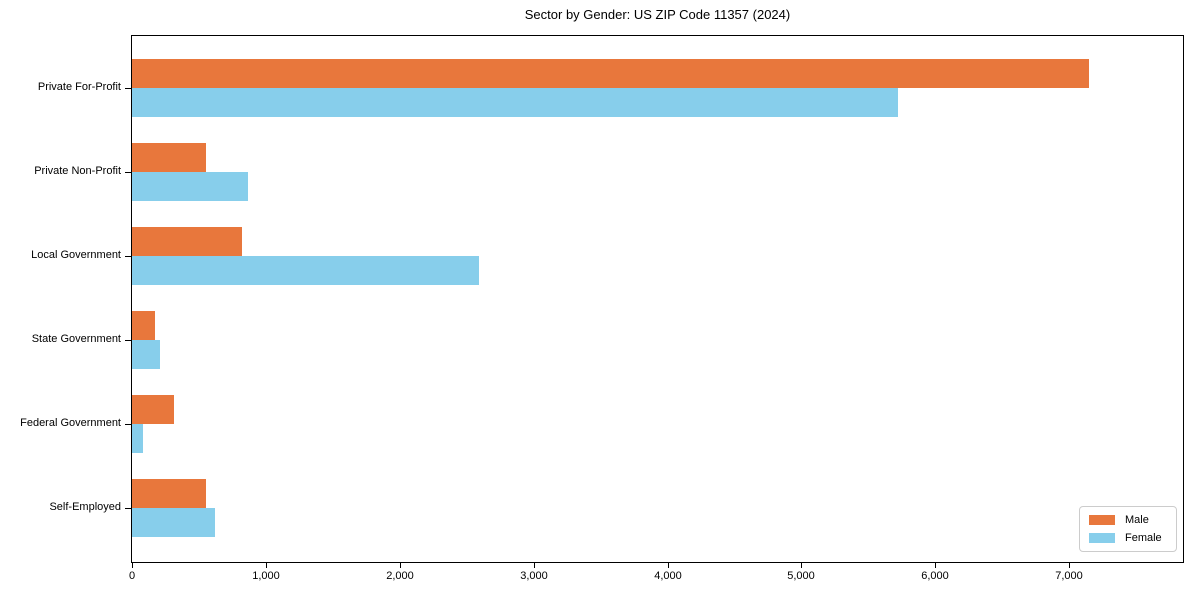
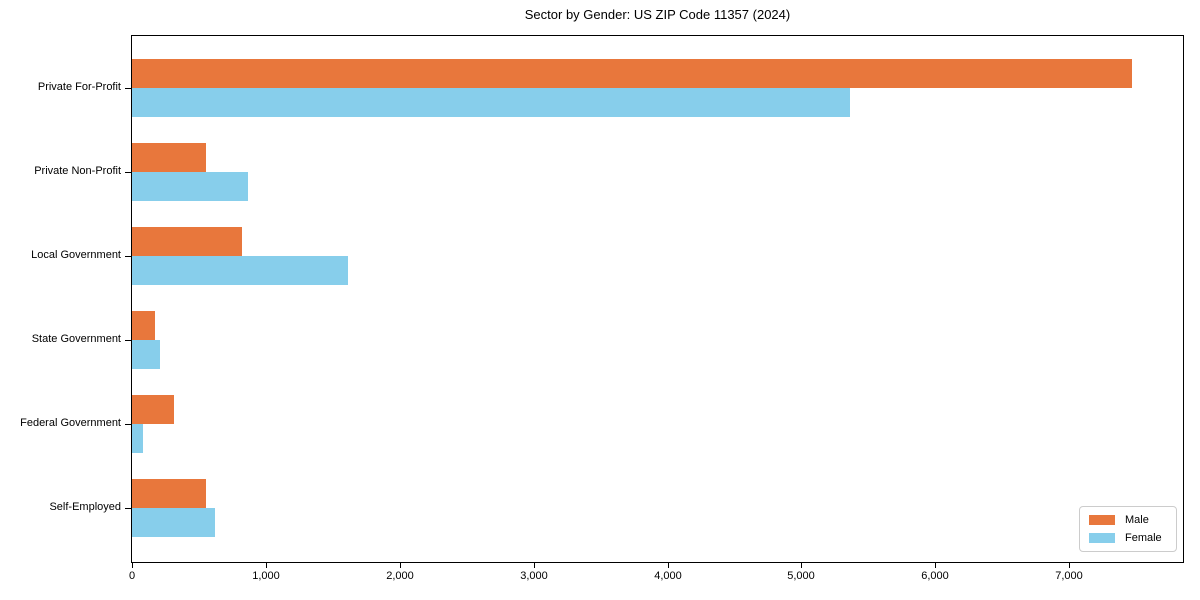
Male/Private For-Profit: 7150 -> 7470
Female/Private For-Profit: 5720 -> 5360
Female/Local Government: 2590 -> 1610
